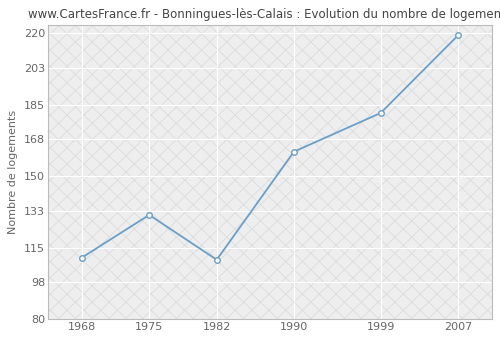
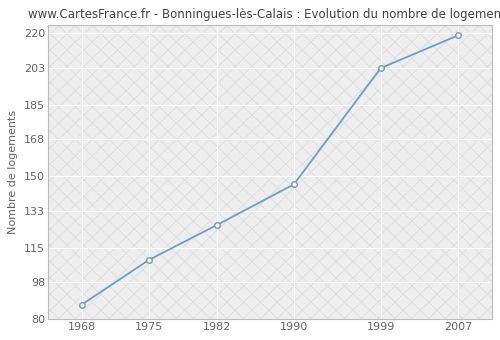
1968: 110 -> 87
1975: 131 -> 109
1982: 109 -> 126
1990: 162 -> 146
1999: 181 -> 203
